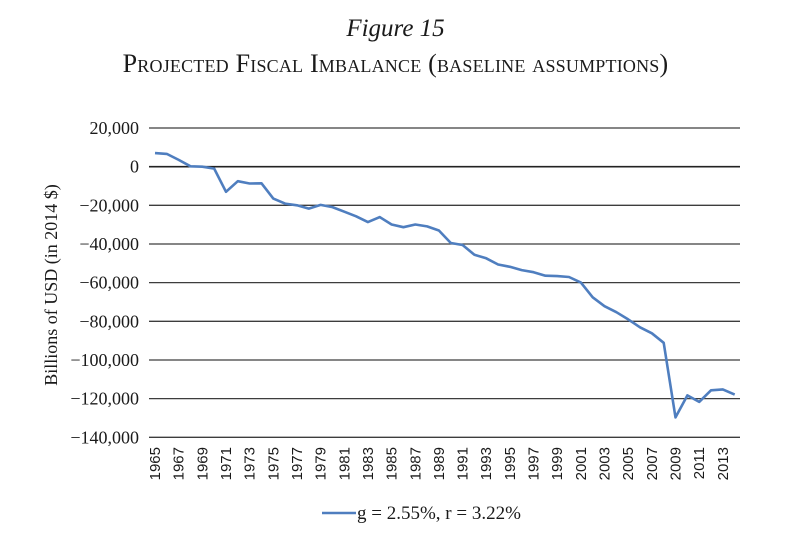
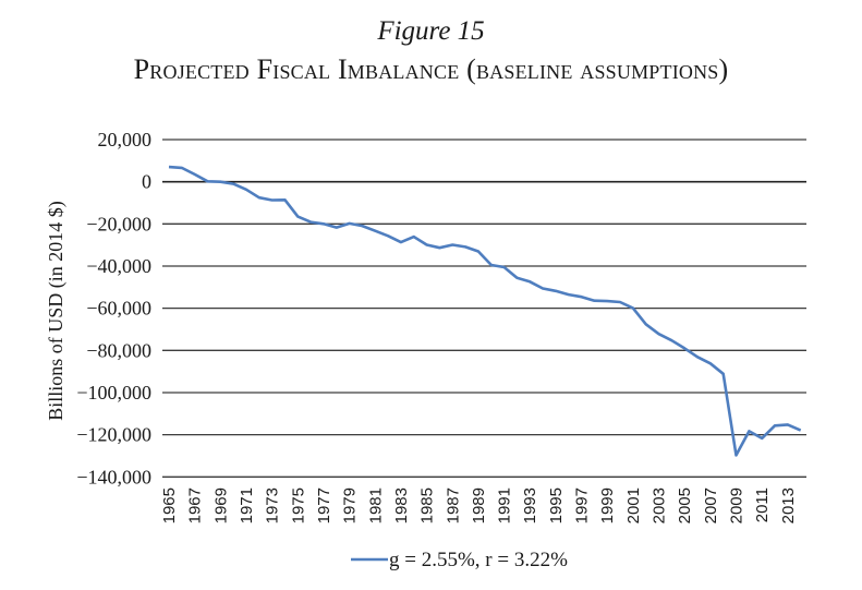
1971: -13000 -> -4000
